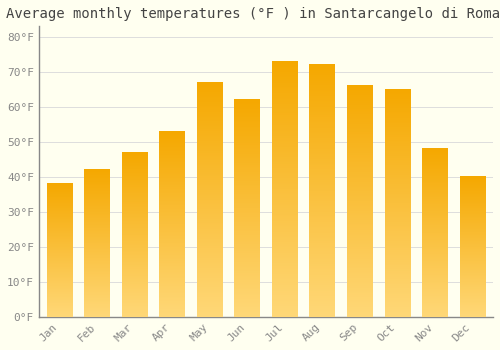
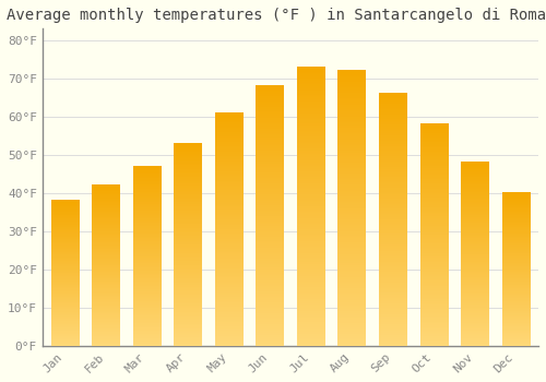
May: 67°F -> 61°F
Jun: 62°F -> 68°F
Oct: 65°F -> 58°F
